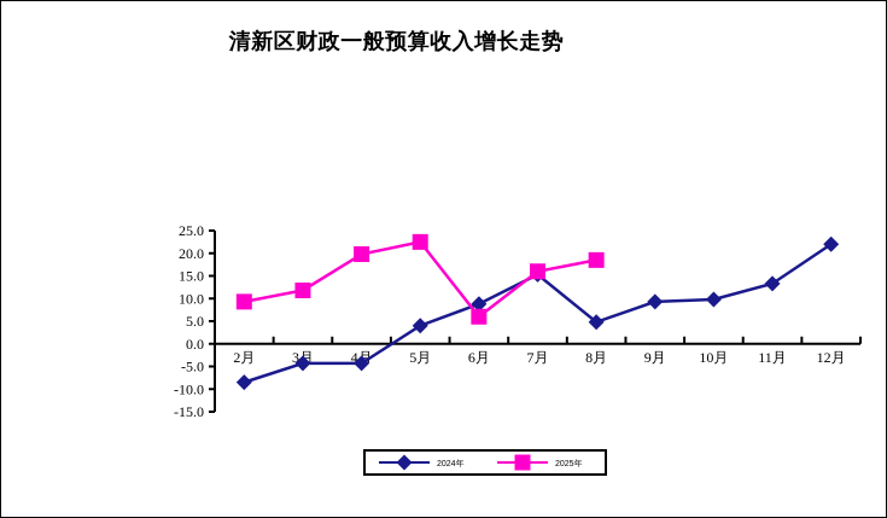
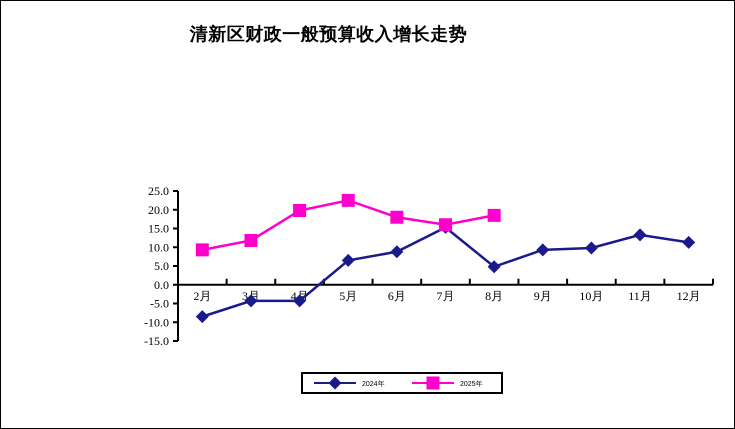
2024年/5月: 4 -> 6
2025年/6月: 6 -> 18
2024年/12月: 22 -> 11
